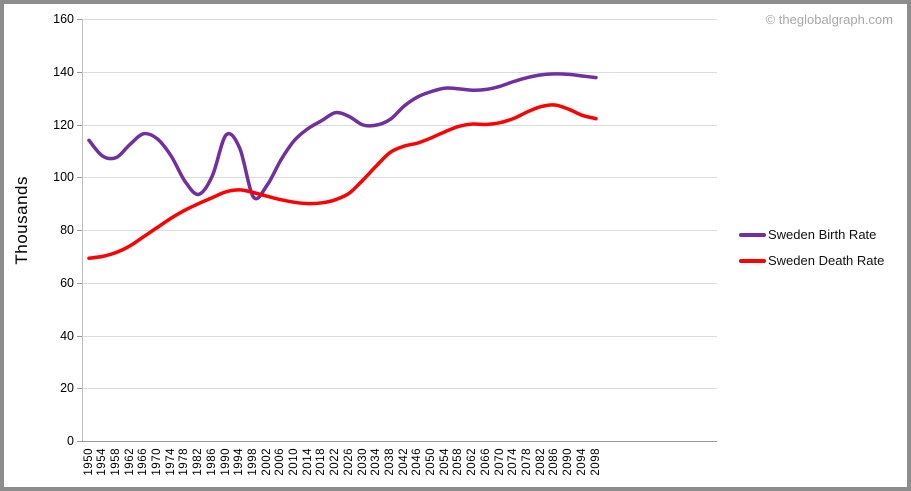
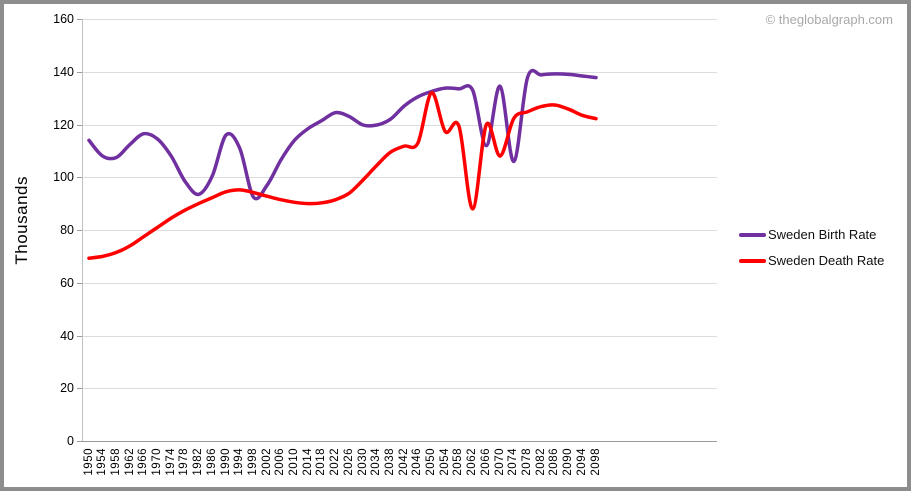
Sweden Death Rate/2050: 115 -> 132
Sweden Death Rate/2062: 120 -> 88
Sweden Birth Rate/2066: 133 -> 112
Sweden Death Rate/2070: 121 -> 108
Sweden Birth Rate/2074: 136 -> 106
